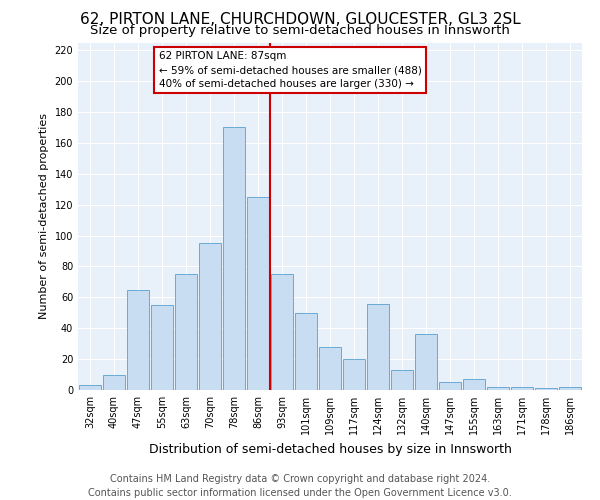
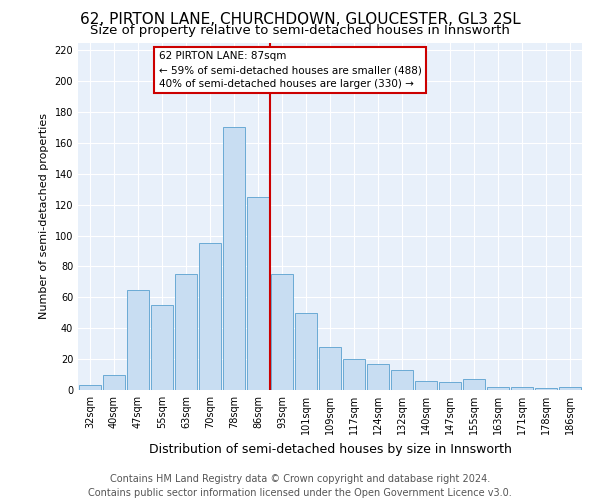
124sqm: 56 -> 17
140sqm: 36 -> 6
